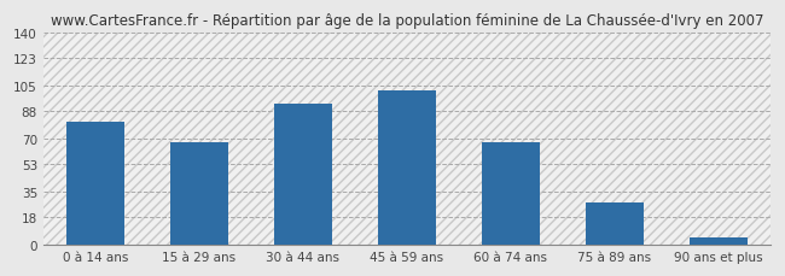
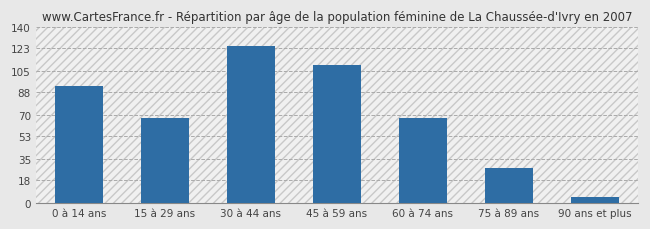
0 à 14 ans: 81 -> 93
30 à 44 ans: 93 -> 125
45 à 59 ans: 102 -> 110
